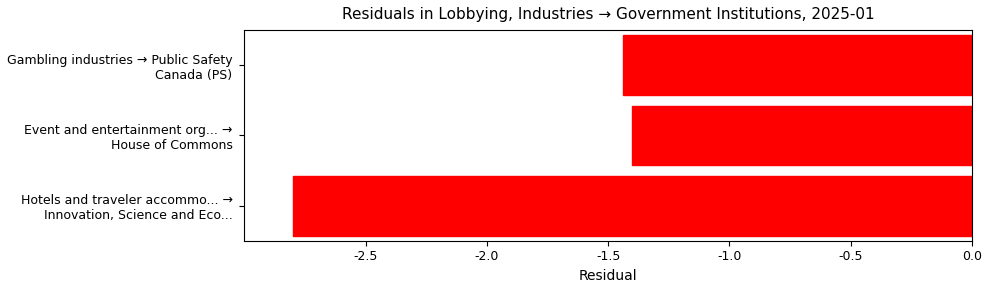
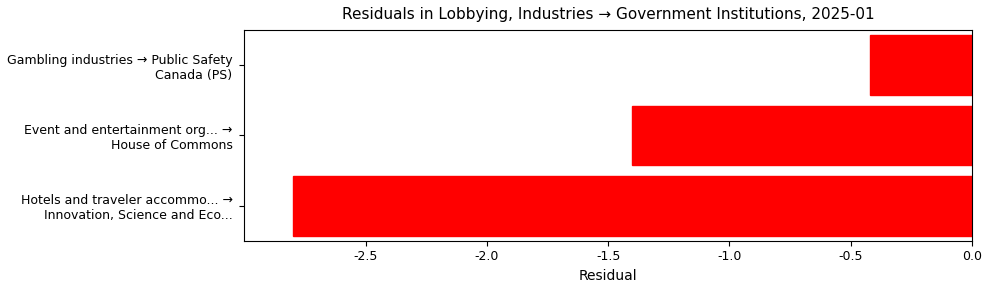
Gambling industries → Public Safety Canada (PS): -1.44 -> -0.42
